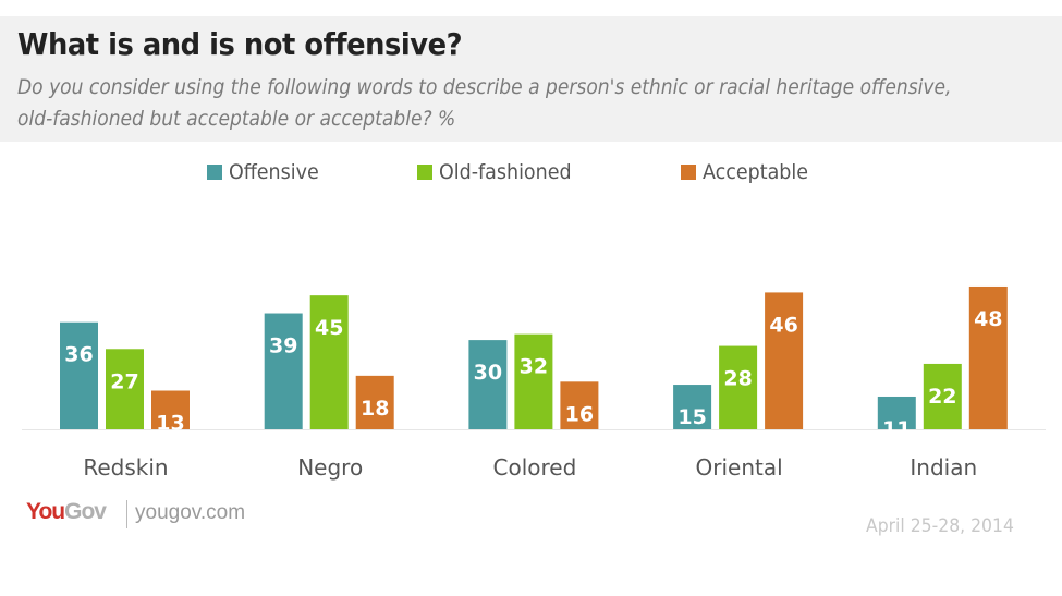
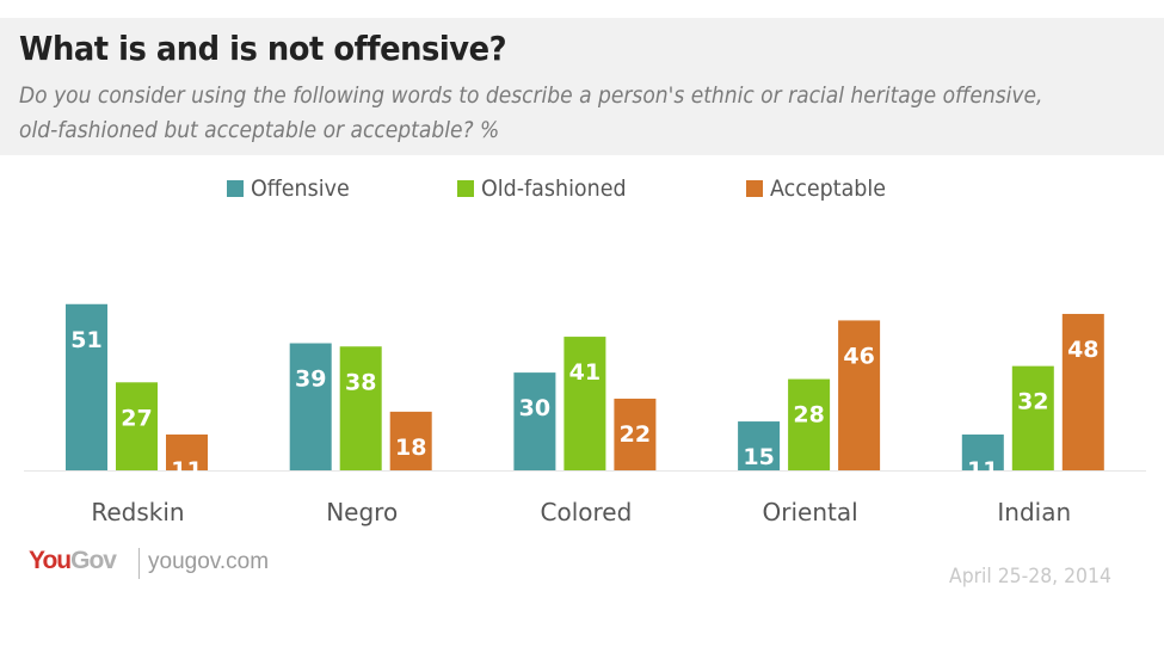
Offensive/Redskin: 36 -> 51
Acceptable/Redskin: 13 -> 11
Old-fashioned/Negro: 45 -> 38
Old-fashioned/Colored: 32 -> 41
Acceptable/Colored: 16 -> 22
Old-fashioned/Indian: 22 -> 32
